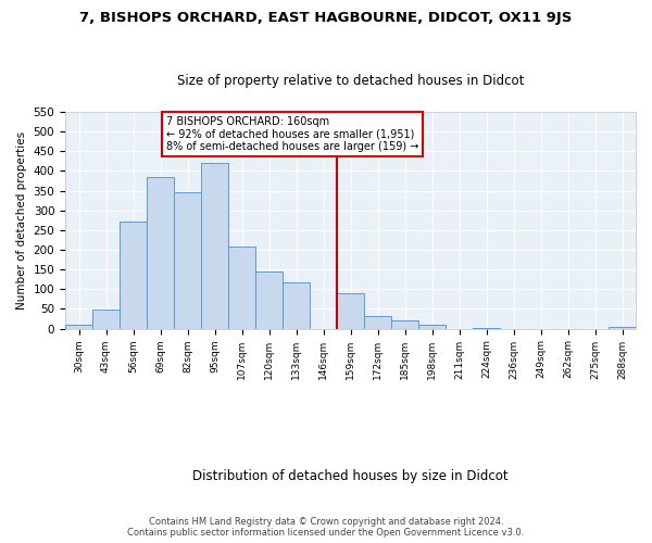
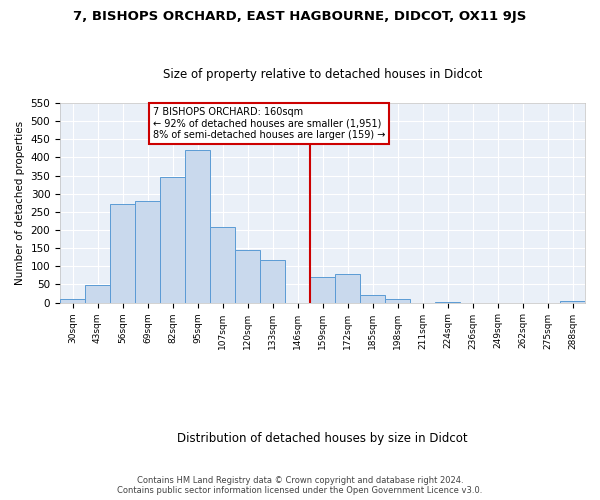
69sqm: 385 -> 280
159sqm: 90 -> 70
172sqm: 31 -> 80
